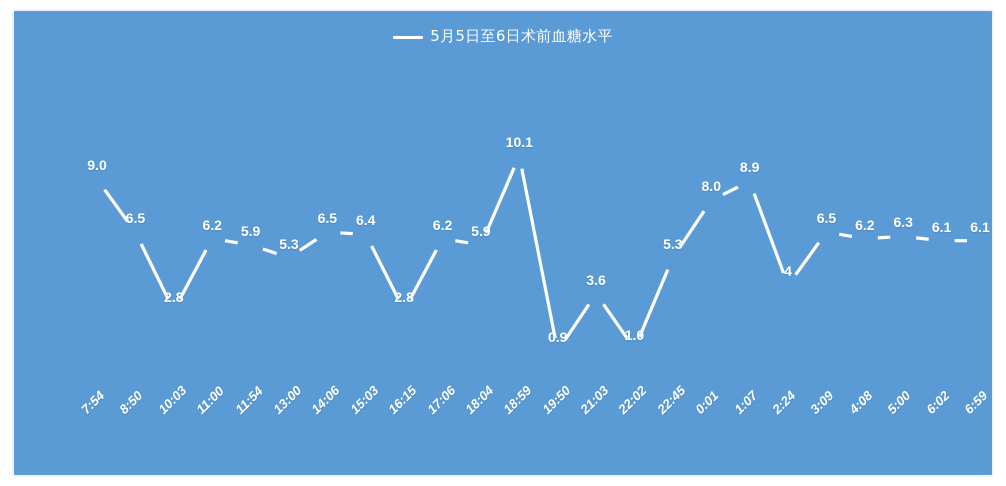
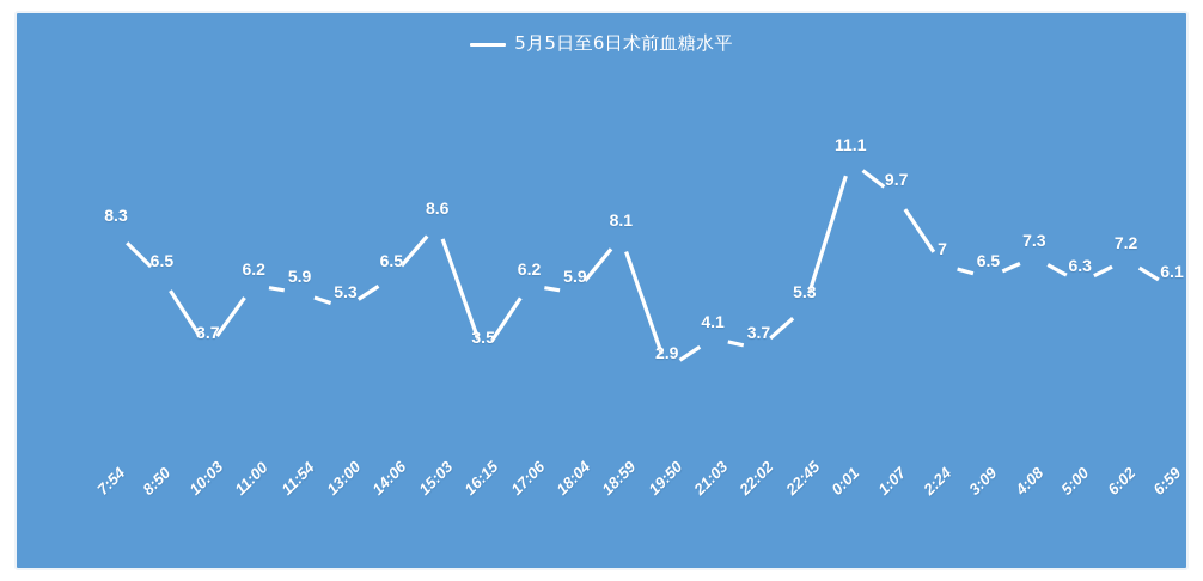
7:54: 9.0 -> 8.3
10:03: 2.8 -> 3.7
15:03: 6.4 -> 8.6
16:15: 2.8 -> 3.5
18:59: 10.1 -> 8.1
19:50: 0.9 -> 2.9
21:03: 3.6 -> 4.1
22:02: 1.0 -> 3.7
0:01: 8.0 -> 11.1
1:07: 8.9 -> 9.7
2:24: 4 -> 7
4:08: 6.2 -> 7.3
6:02: 6.1 -> 7.2
